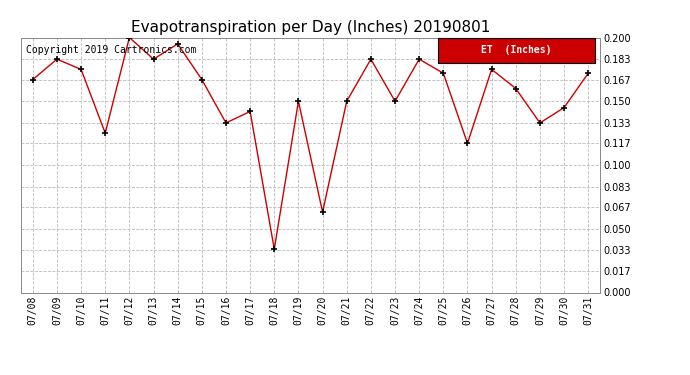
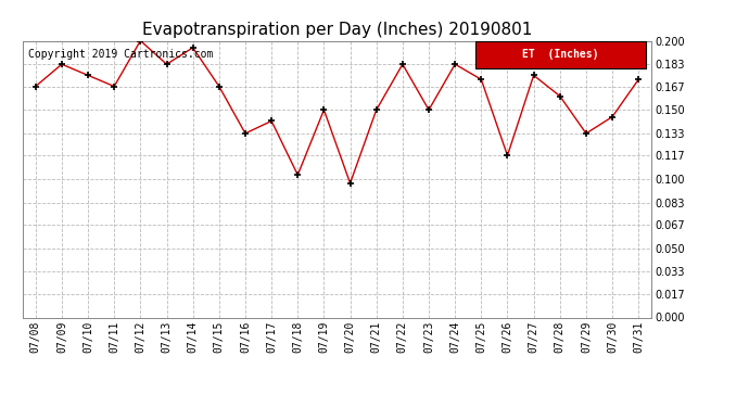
07/11: 0.125 -> 0.167
07/18: 0.034 -> 0.103
07/20: 0.063 -> 0.097
